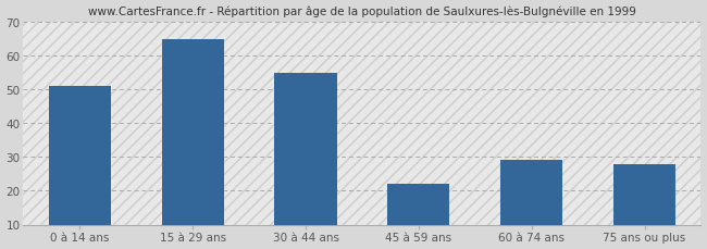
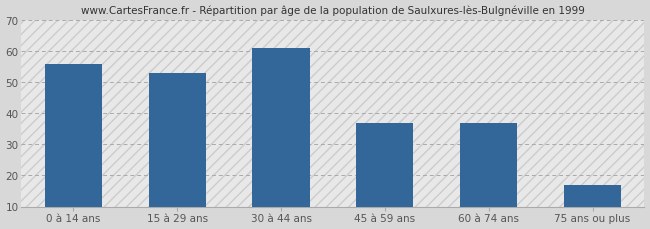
0 à 14 ans: 51 -> 56
15 à 29 ans: 65 -> 53
30 à 44 ans: 55 -> 61
45 à 59 ans: 22 -> 37
60 à 74 ans: 29 -> 37
75 ans ou plus: 28 -> 17
